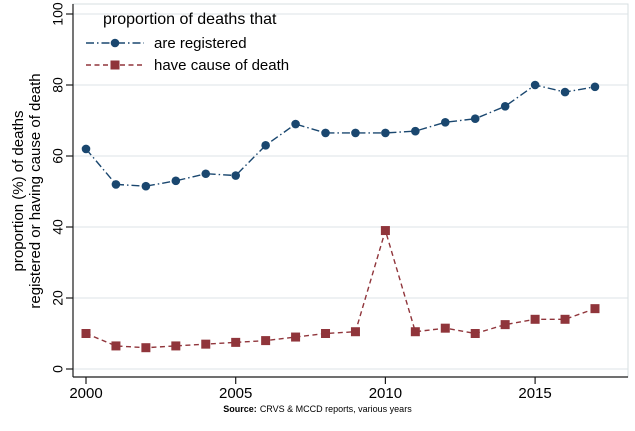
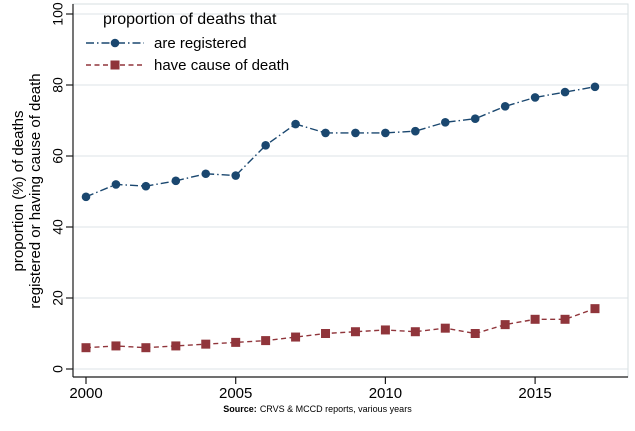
are registered/2000: 62 -> 48
have cause of death/2000: 10 -> 6
have cause of death/2010: 39 -> 11
are registered/2015: 80 -> 76
